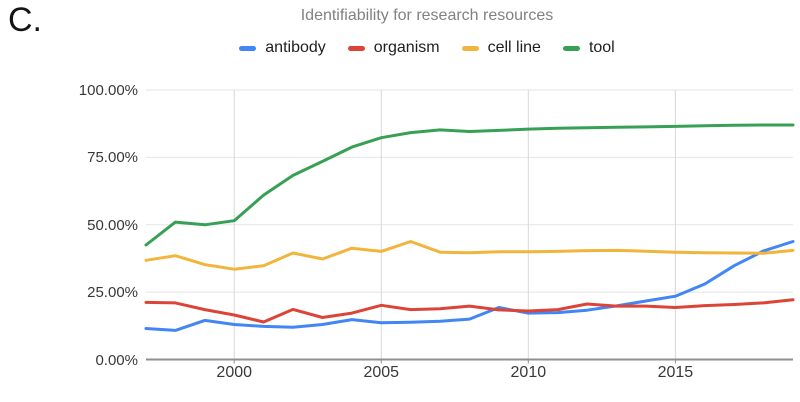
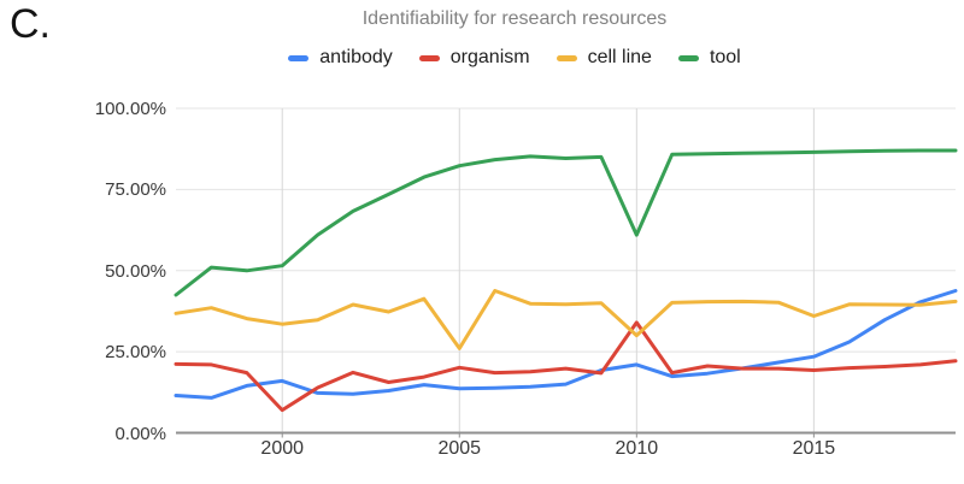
antibody/2000: 13% -> 16%
organism/2000: 16% -> 7%
cell line/2005: 40% -> 26%
antibody/2010: 17% -> 21%
organism/2010: 18% -> 34%
cell line/2010: 40% -> 30%
tool/2010: 86% -> 61%
cell line/2015: 40% -> 36%
